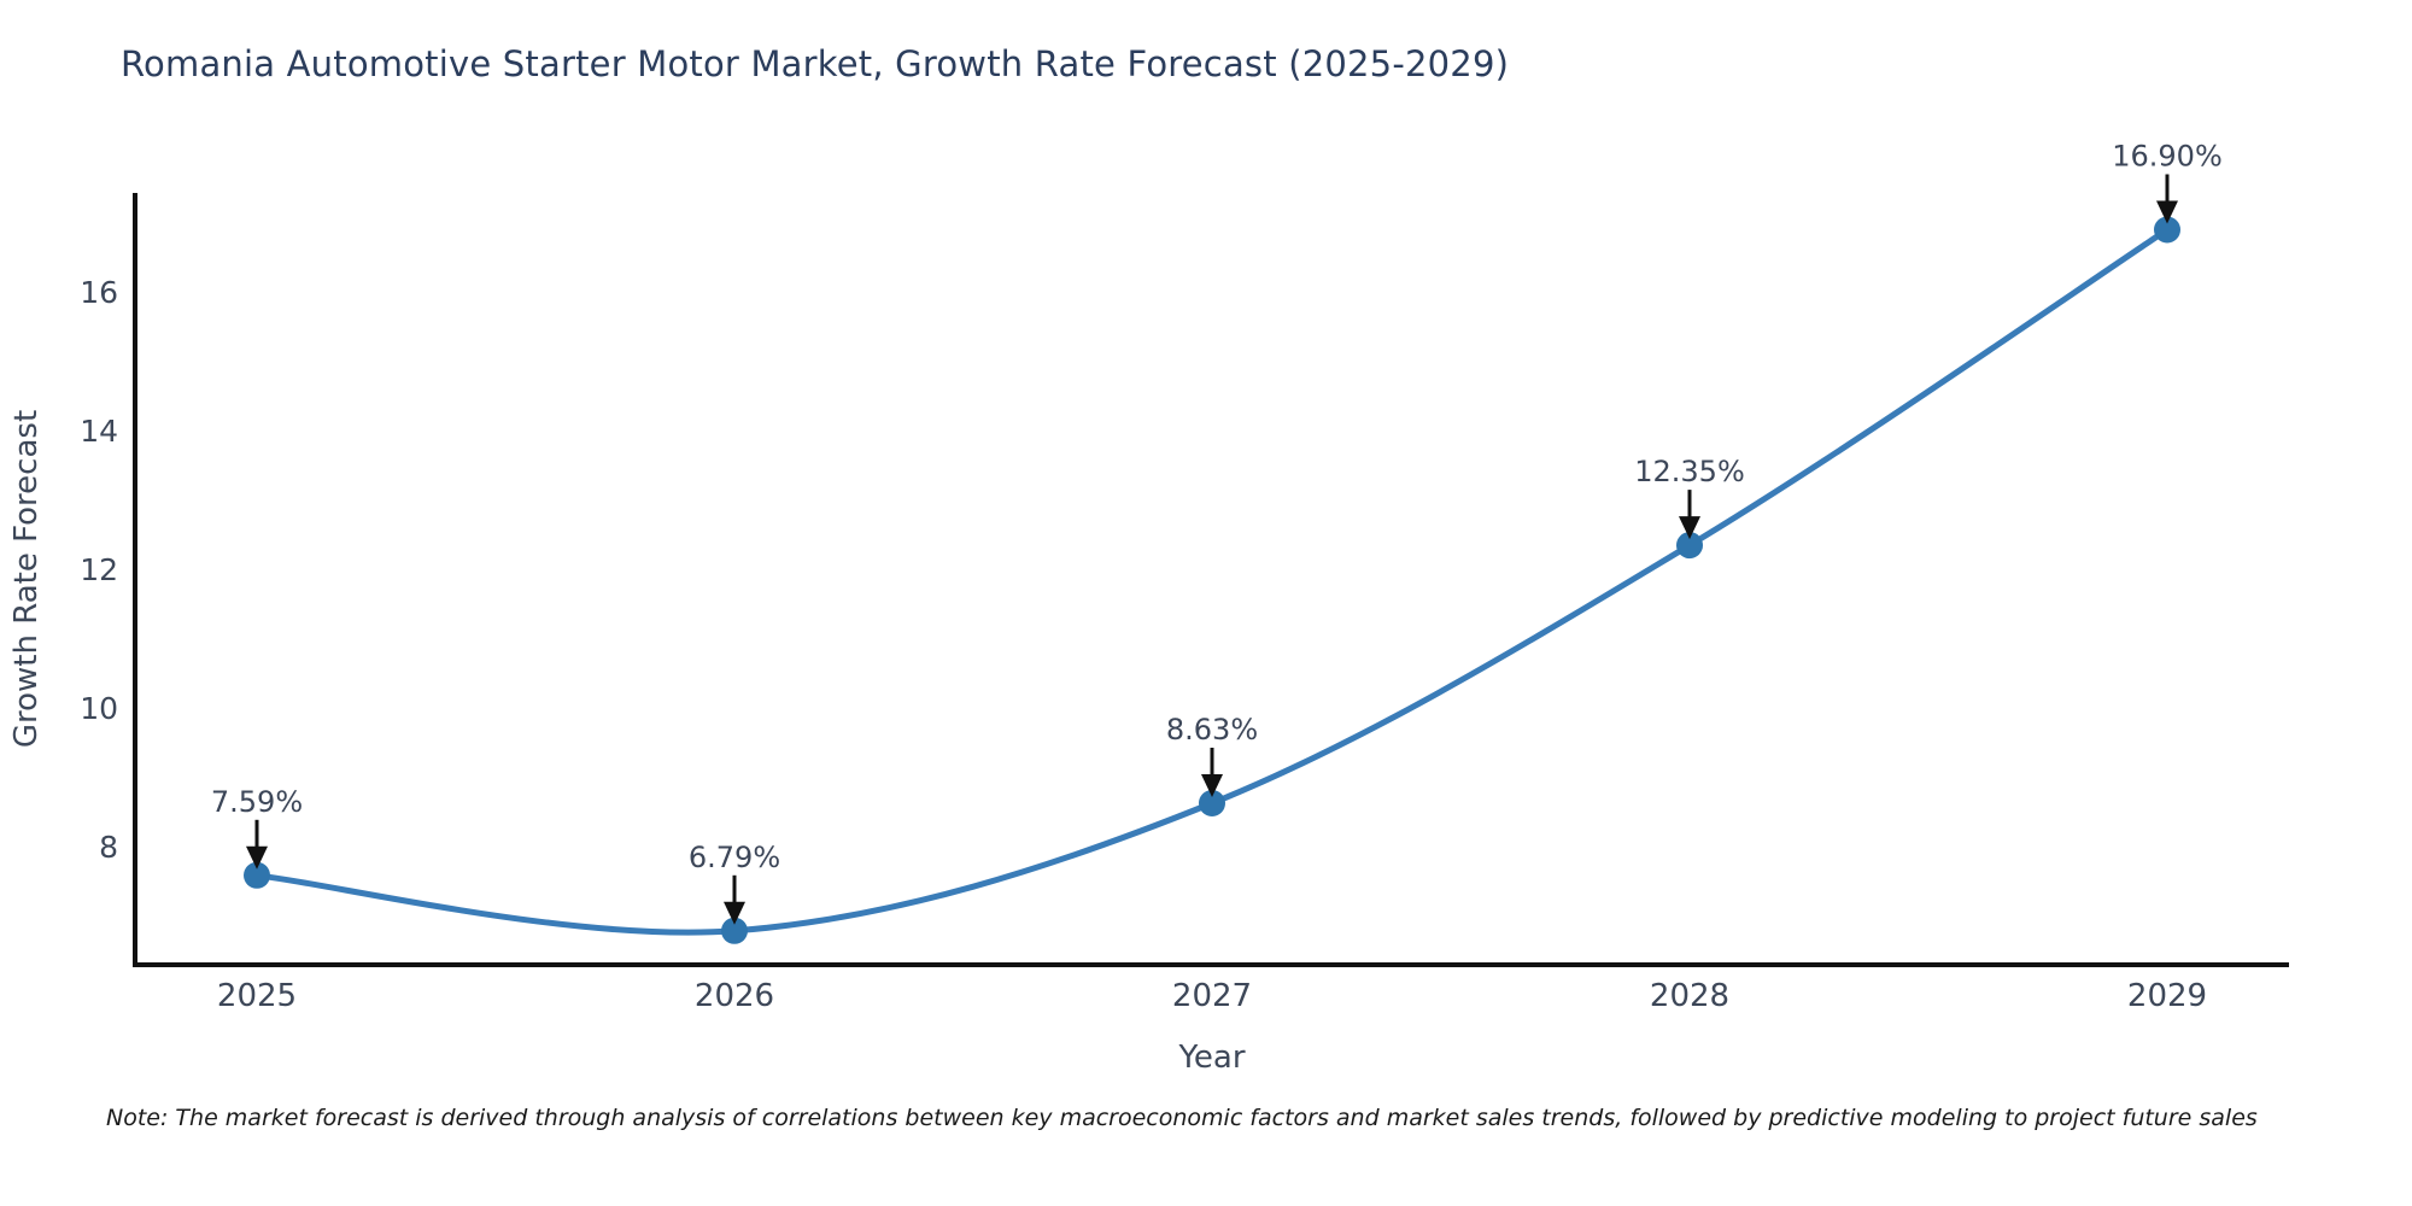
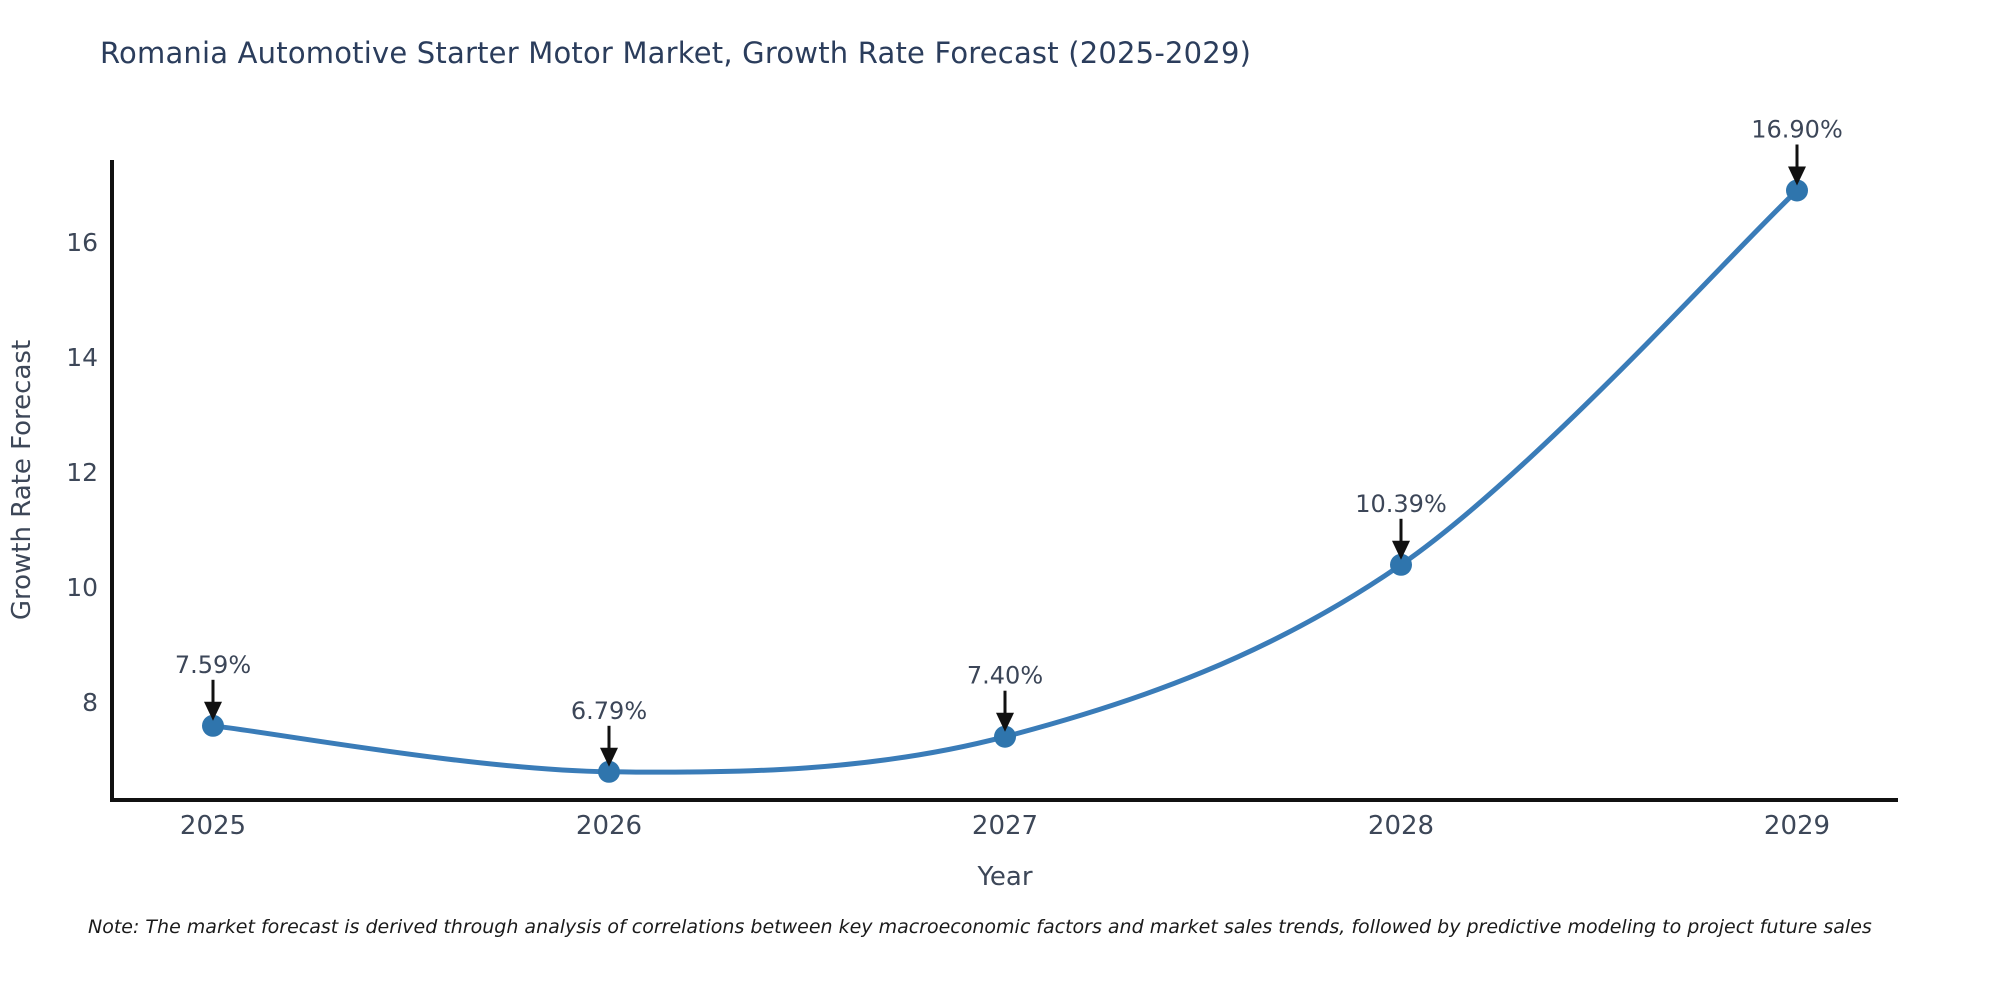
2027: 8.63% -> 7.40%
2028: 12.35% -> 10.39%
